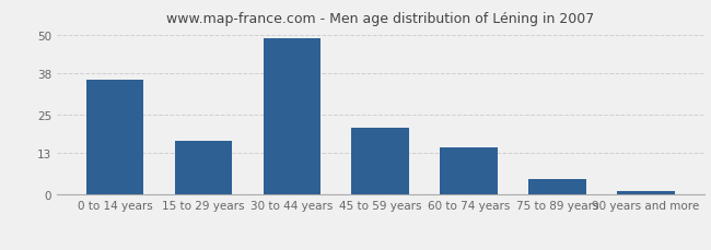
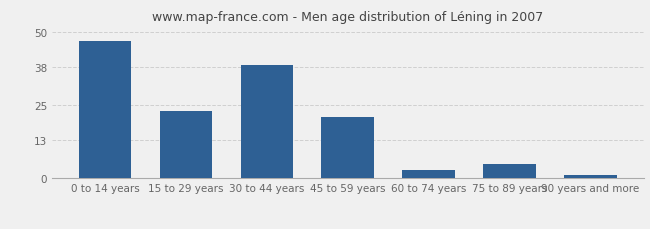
0 to 14 years: 36 -> 47
15 to 29 years: 17 -> 23
30 to 44 years: 49 -> 39
60 to 74 years: 15 -> 3
